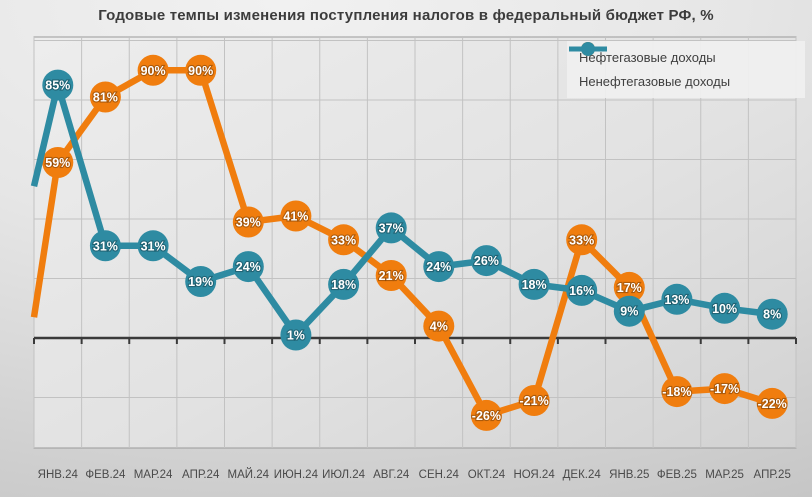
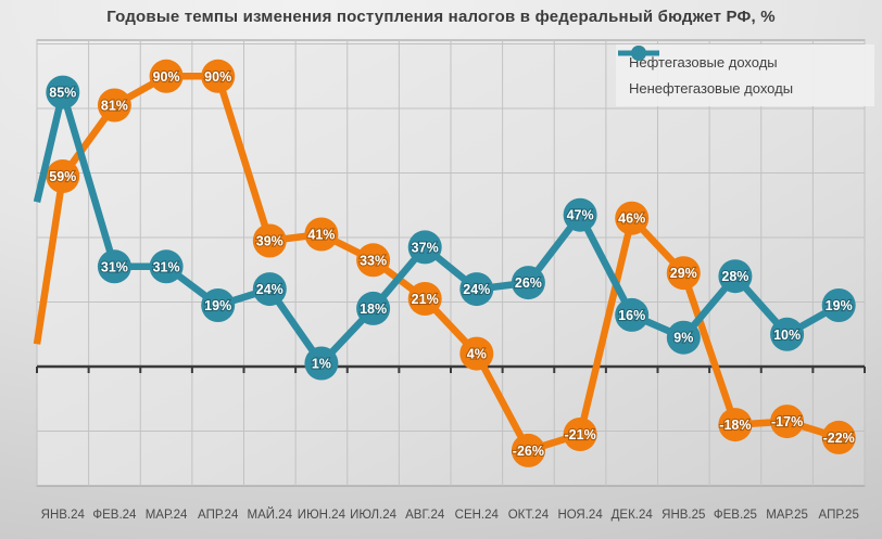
Ненефтегазовые доходы/НОЯ.24: 18% -> 47%
Нефтегазовые доходы/ДЕК.24: 33% -> 46%
Нефтегазовые доходы/ЯНВ.25: 17% -> 29%
Ненефтегазовые доходы/ФЕВ.25: 13% -> 28%
Ненефтегазовые доходы/АПР.25: 8% -> 19%
